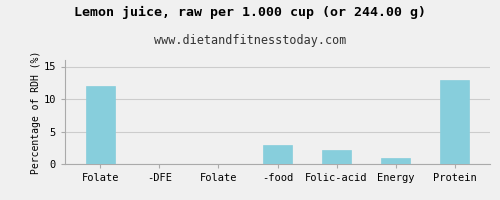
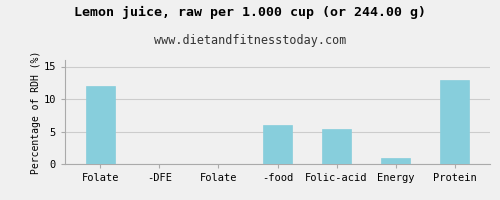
-food: 3.0 -> 6.0
Folic-acid: 2.1 -> 5.4
